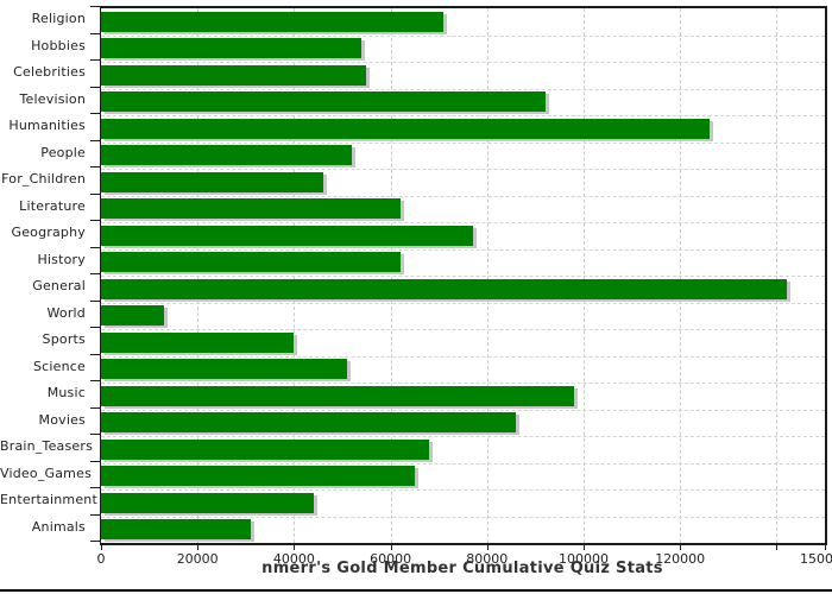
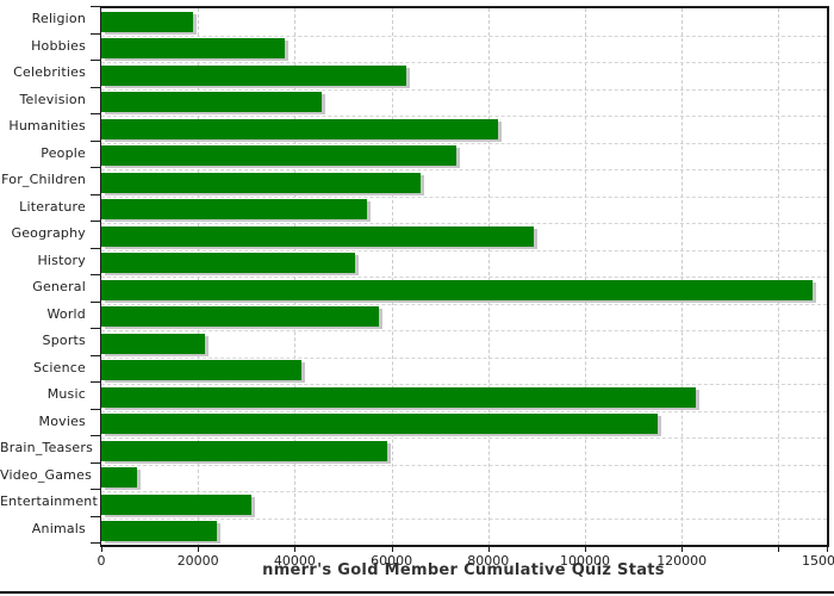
Religion: 71000 -> 19000
Hobbies: 54000 -> 38000
Celebrities: 55000 -> 63000
Television: 92000 -> 46000
Humanities: 126000 -> 82000
People: 52000 -> 74000
For_Children: 46000 -> 66000
Literature: 62000 -> 55000
Geography: 77000 -> 90000
History: 62000 -> 52000
General: 142000 -> 147000
World: 13000 -> 58000
Sports: 40000 -> 22000
Science: 51000 -> 42000
Music: 98000 -> 123000
Movies: 86000 -> 115000
Brain_Teasers: 68000 -> 59000
Video_Games: 65000 -> 8000
Entertainment: 44000 -> 31000
Animals: 31000 -> 24000
